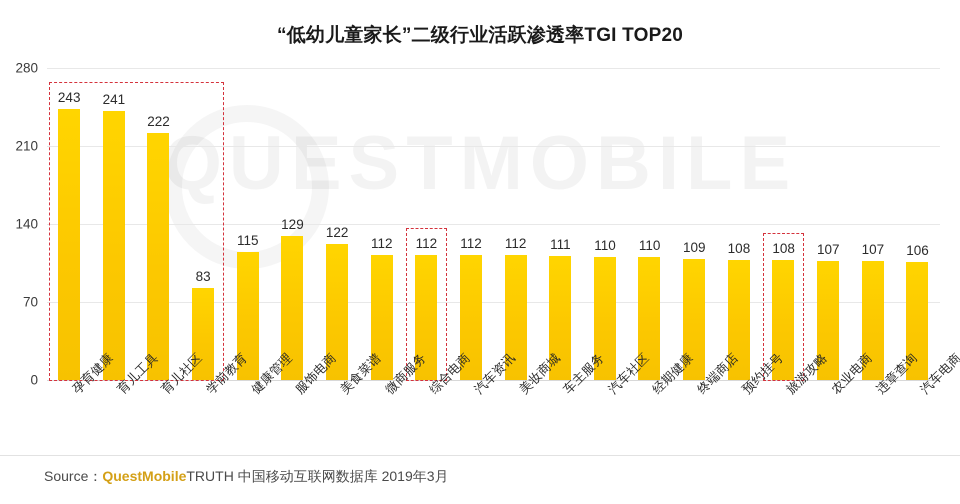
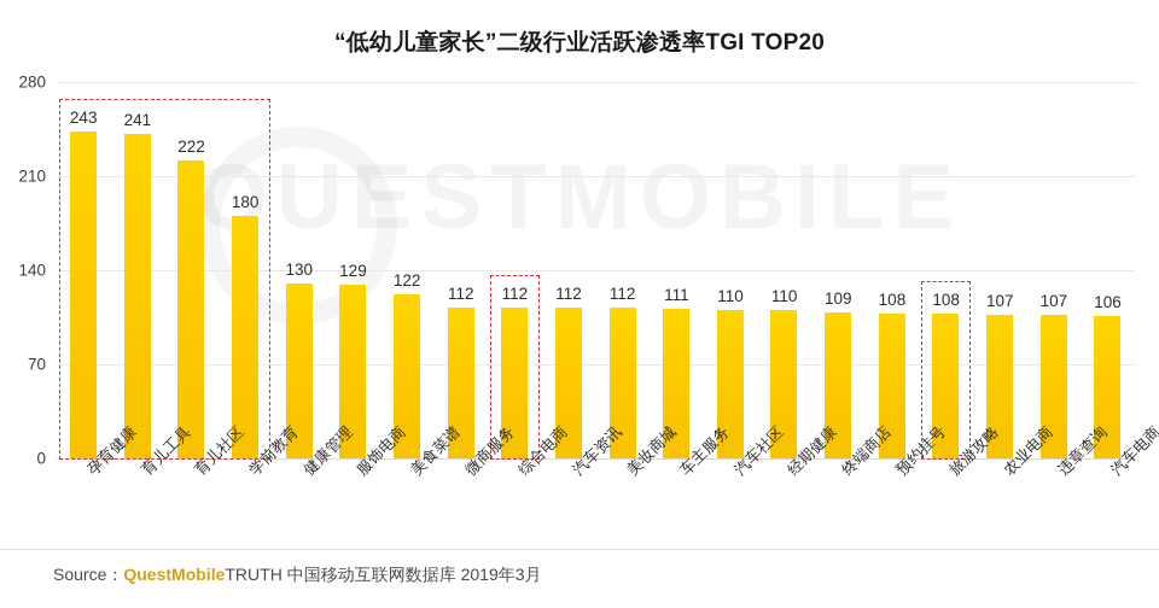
学前教育: 83 -> 180
健康管理: 115 -> 130
